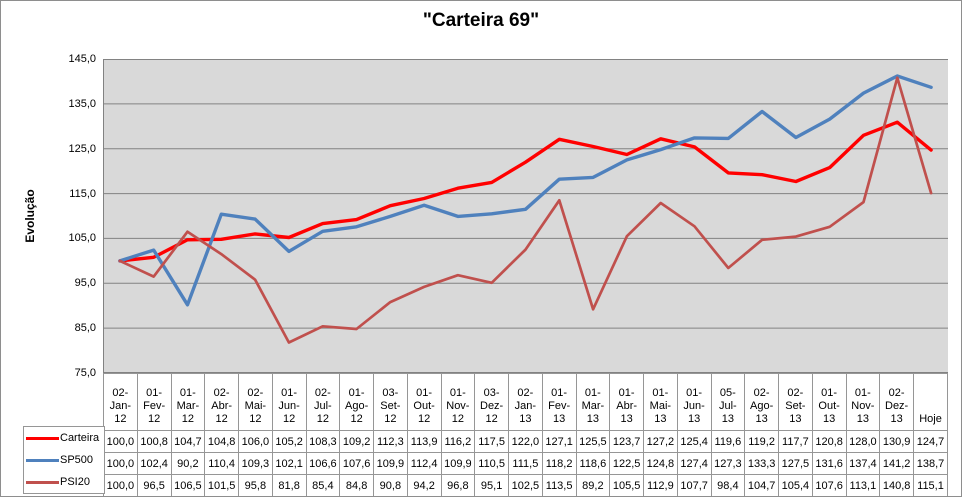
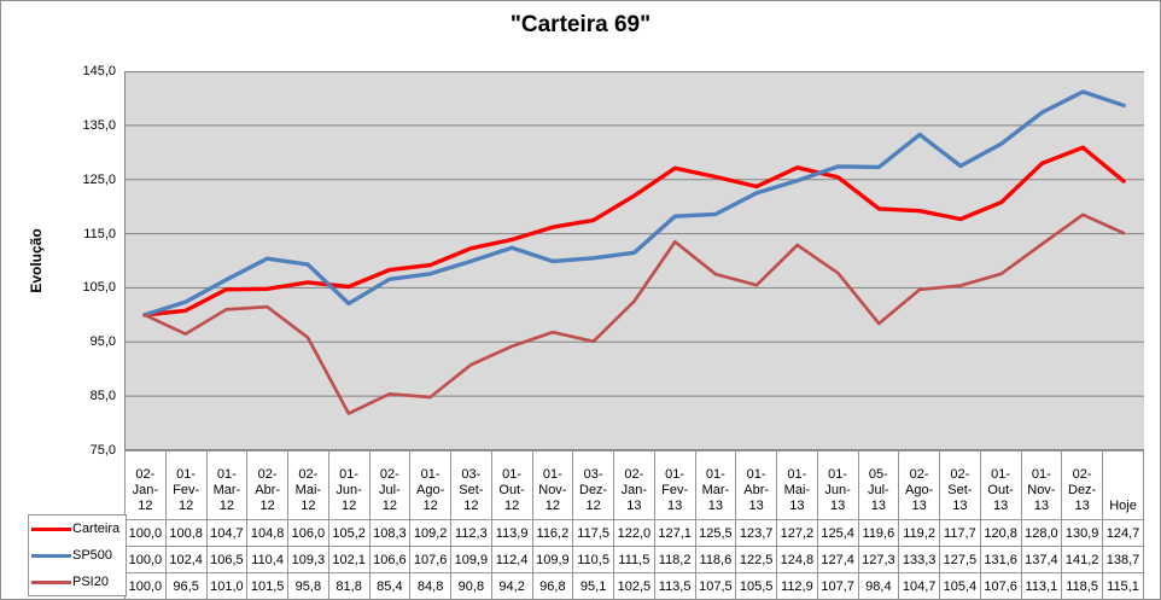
SP500/01-Mar-12: 90,2 -> 106,5
PSI20/01-Mar-12: 106,5 -> 101,0
PSI20/01-Mar-13: 89,2 -> 107,5
PSI20/02-Dez-13: 140,8 -> 118,5
